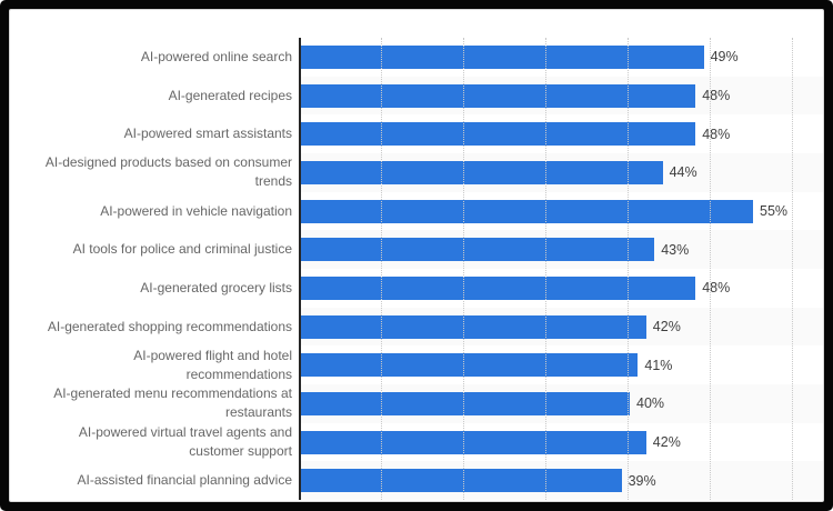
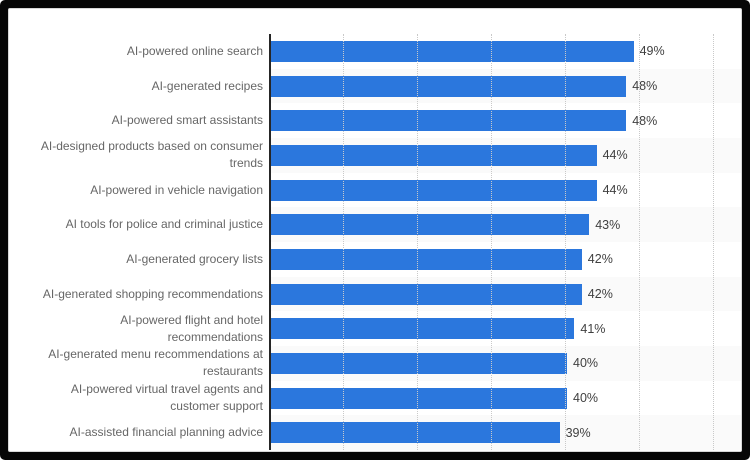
AI-powered in vehicle navigation: 55% -> 44%
AI-generated grocery lists: 48% -> 42%
AI-powered virtual travel agents and customer support: 42% -> 40%
